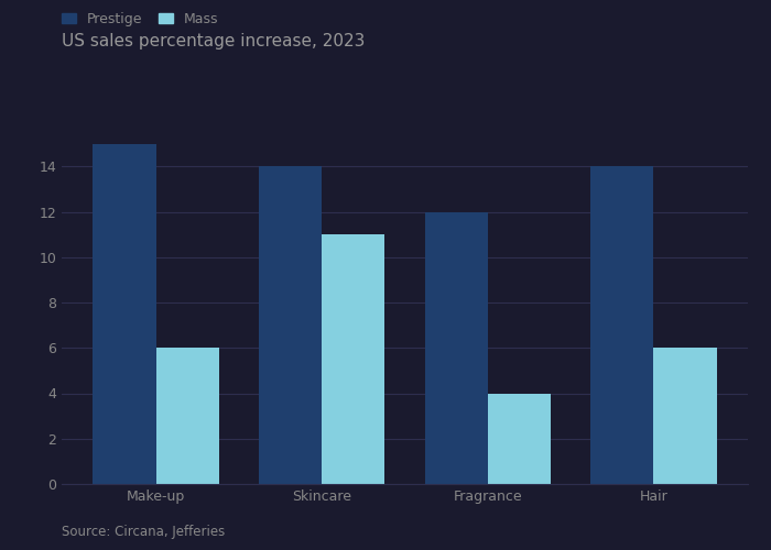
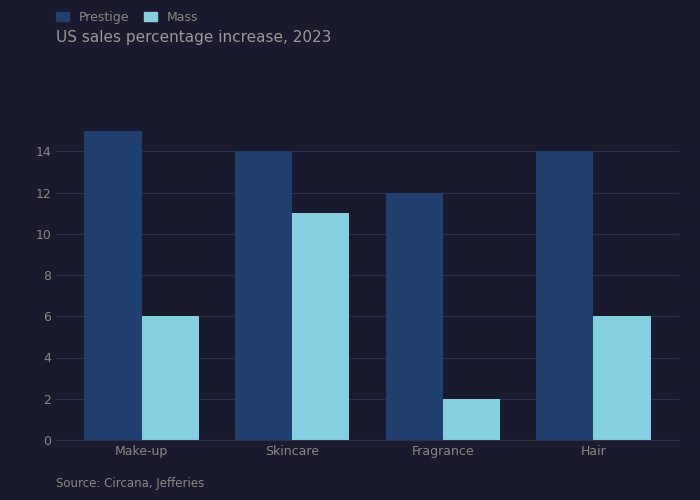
Mass/Fragrance: 4 -> 2
